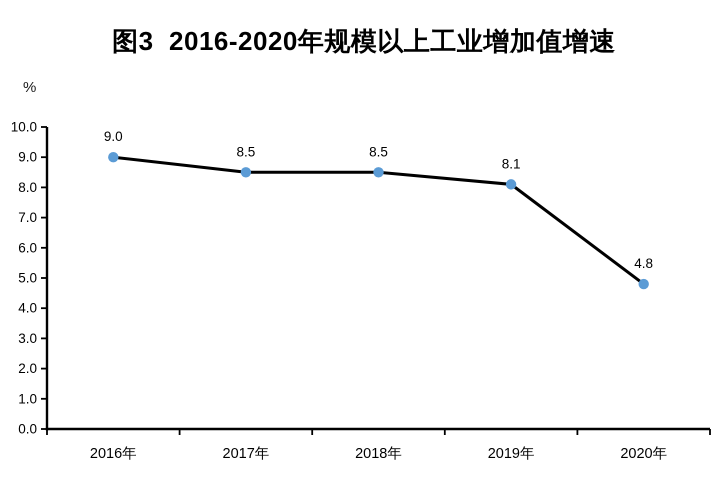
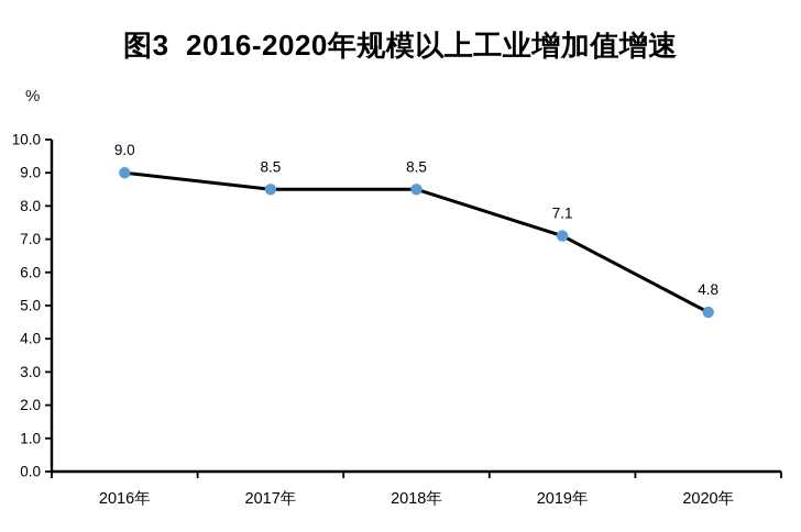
2019年: 8.1 -> 7.1
